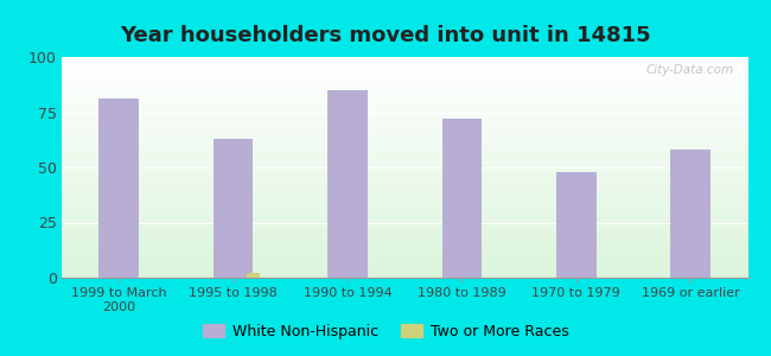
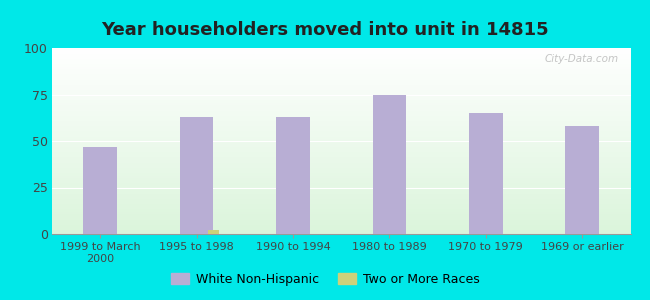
White Non-Hispanic/1999 to March 2000: 81 -> 47
White Non-Hispanic/1990 to 1994: 85 -> 63
White Non-Hispanic/1980 to 1989: 72 -> 75
White Non-Hispanic/1970 to 1979: 48 -> 65
